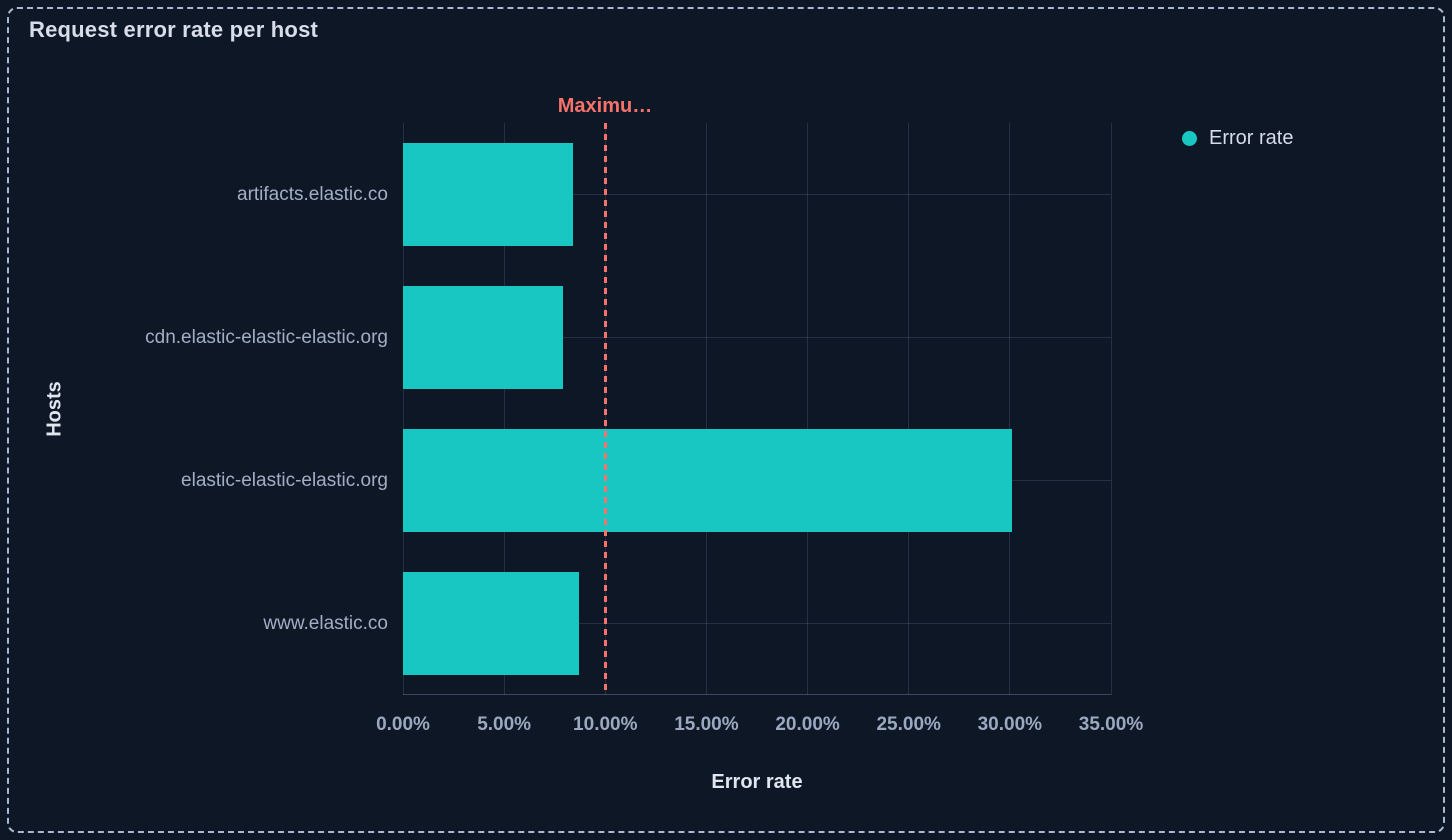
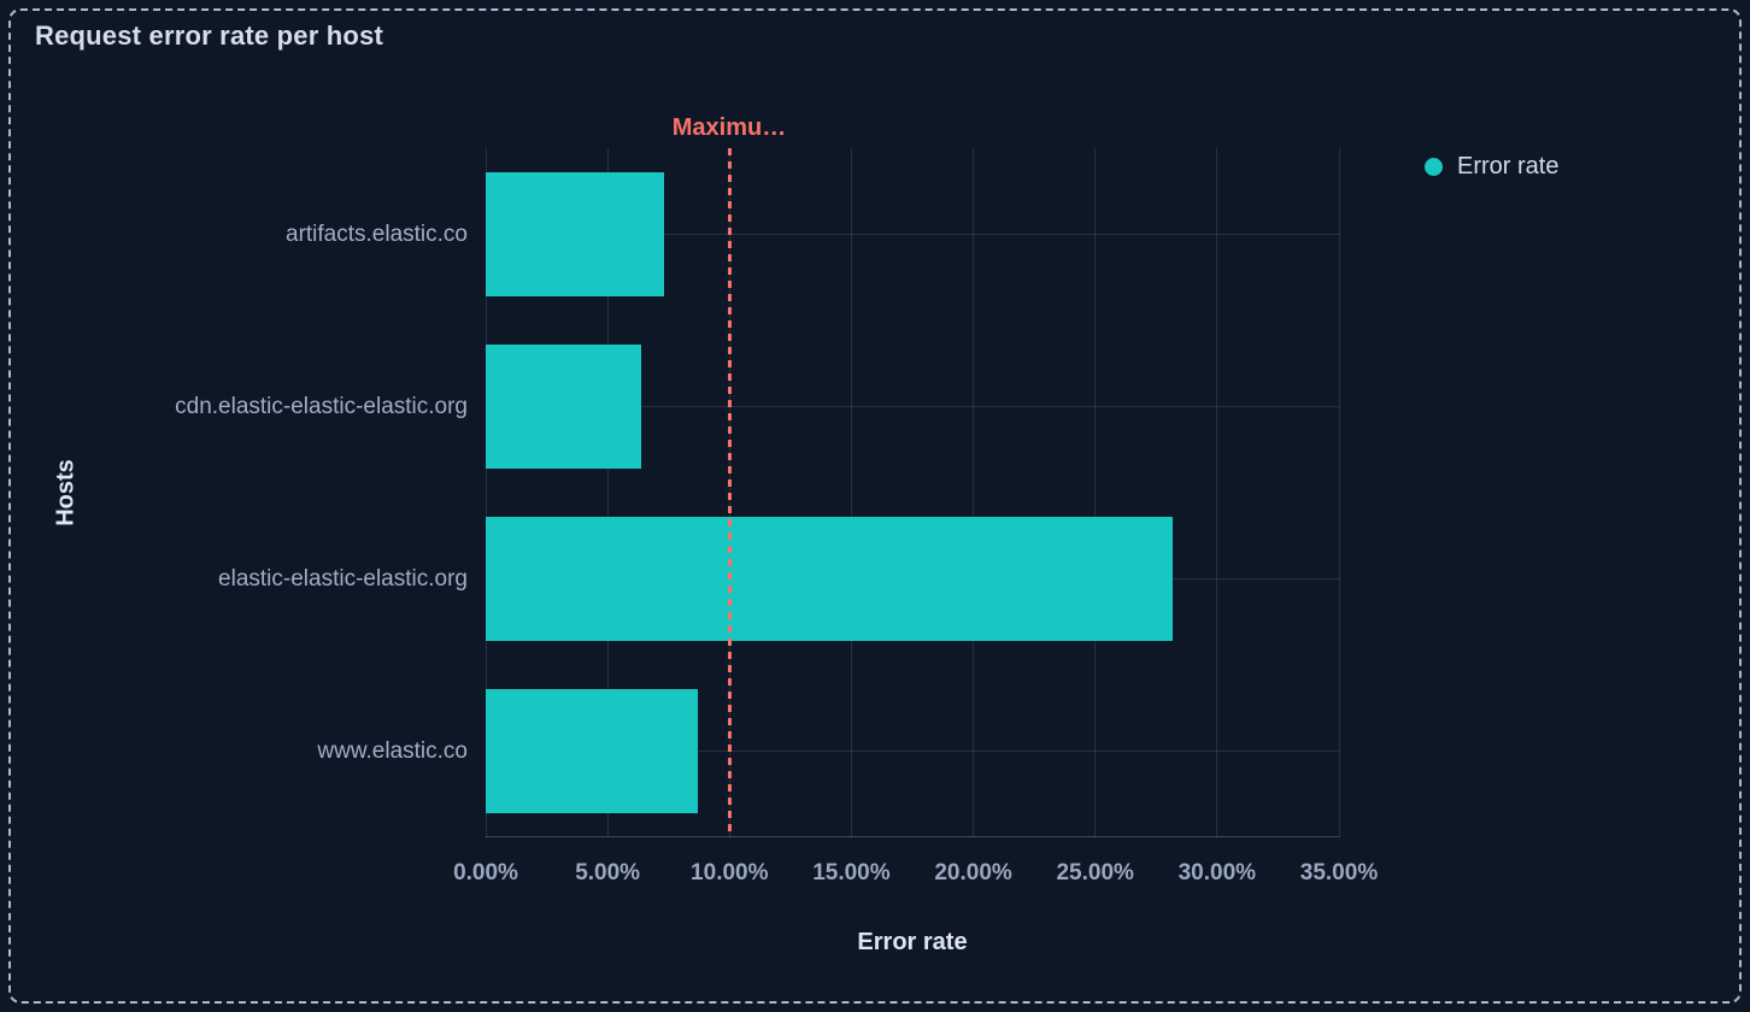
artifacts.elastic.co: 8.4% -> 7.3%
cdn.elastic-elastic-elastic.org: 7.9% -> 6.4%
elastic-elastic-elastic.org: 30.1% -> 28.2%
